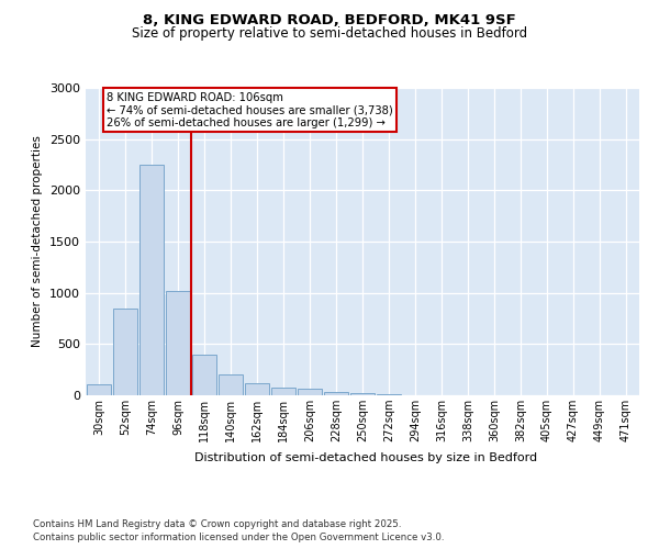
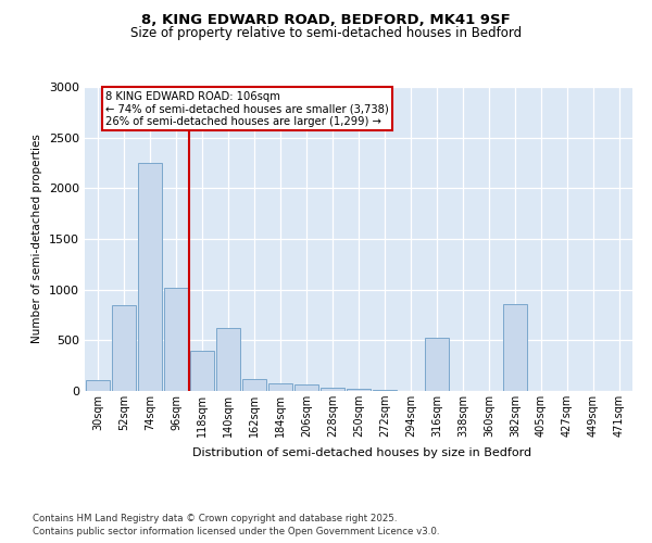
140sqm: 200 -> 620
316sqm: 0 -> 520
382sqm: 0 -> 860
